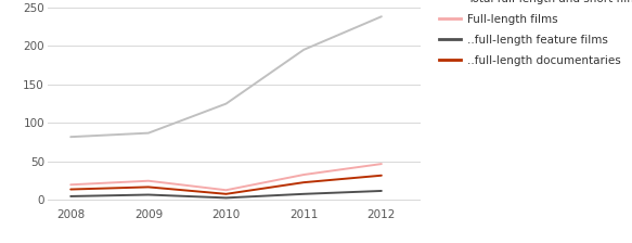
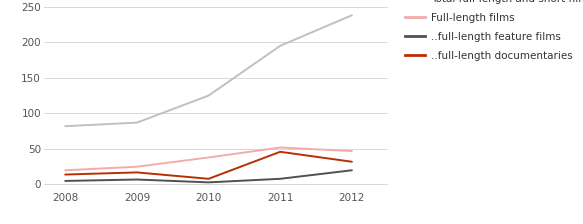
Full-length films/2010: 13 -> 38
Full-length films/2011: 33 -> 52
..full-length documentaries/2011: 23 -> 46
..full-length feature films/2012: 12 -> 20
